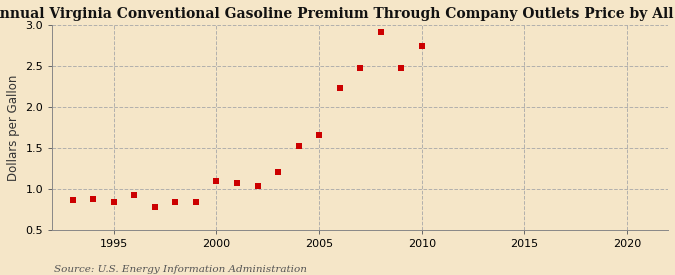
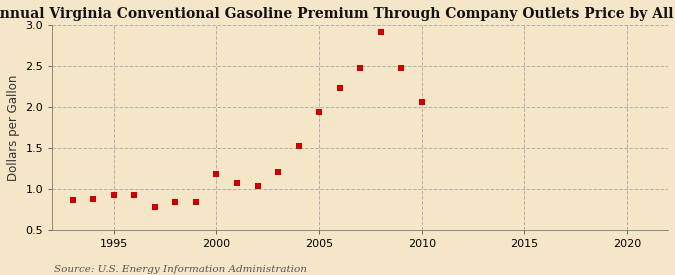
1995: 0.84 -> 0.93
2000: 1.10 -> 1.18
2005: 1.66 -> 1.94
2010: 2.74 -> 2.06
